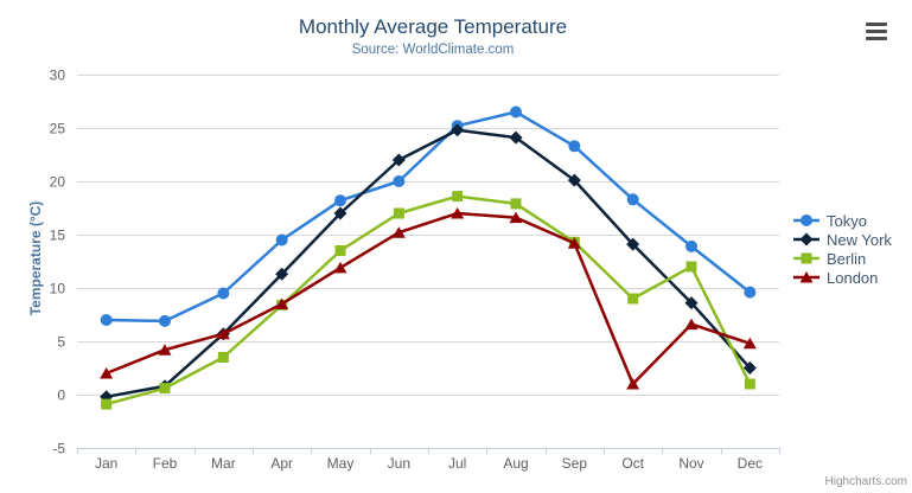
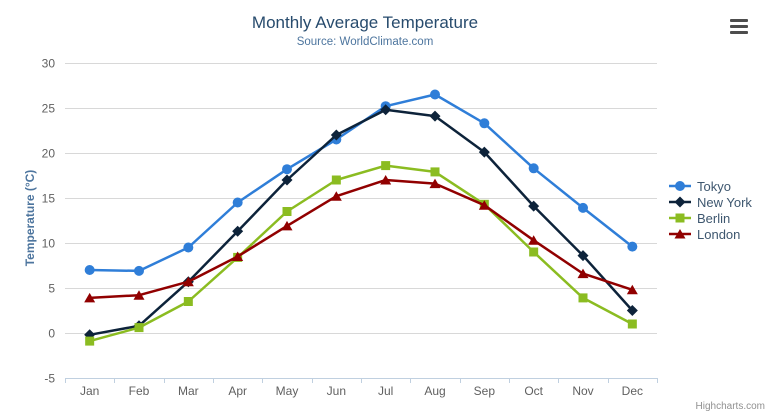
London/Jan: 2 -> 4
Tokyo/Jun: 20 -> 22
London/Oct: 1 -> 10
Berlin/Nov: 12 -> 4
